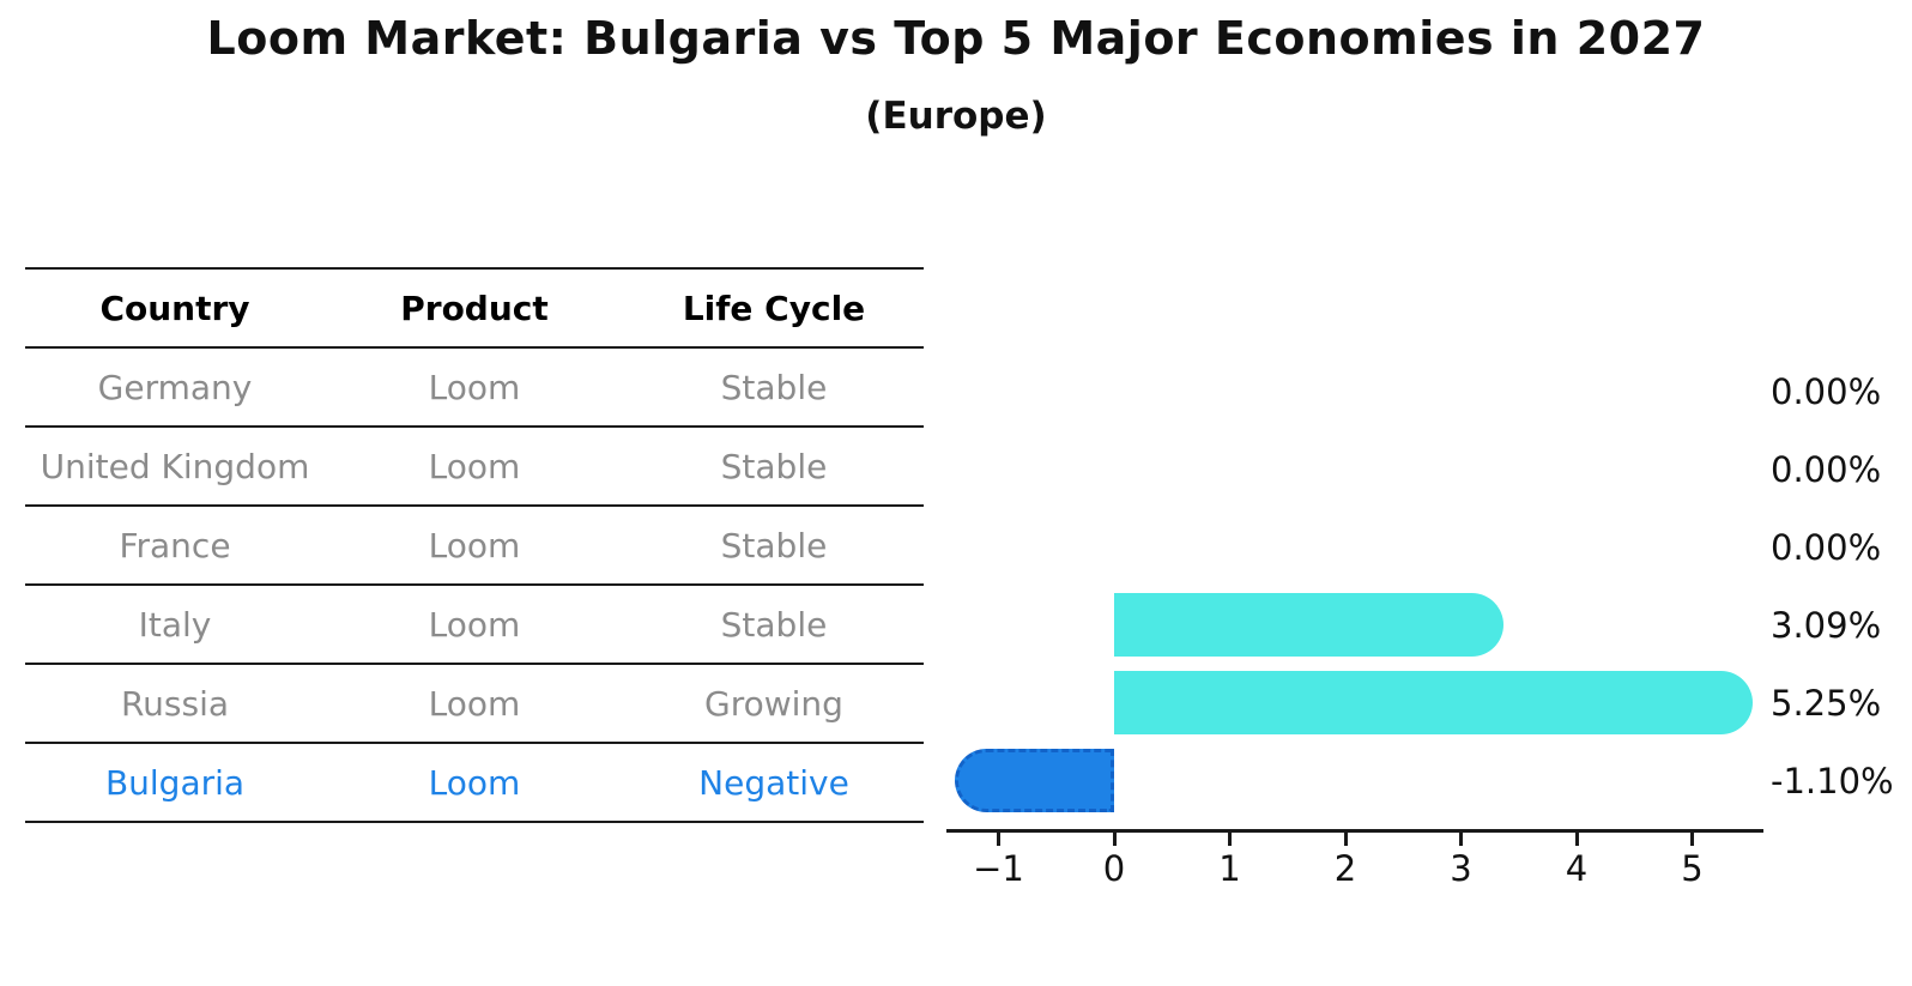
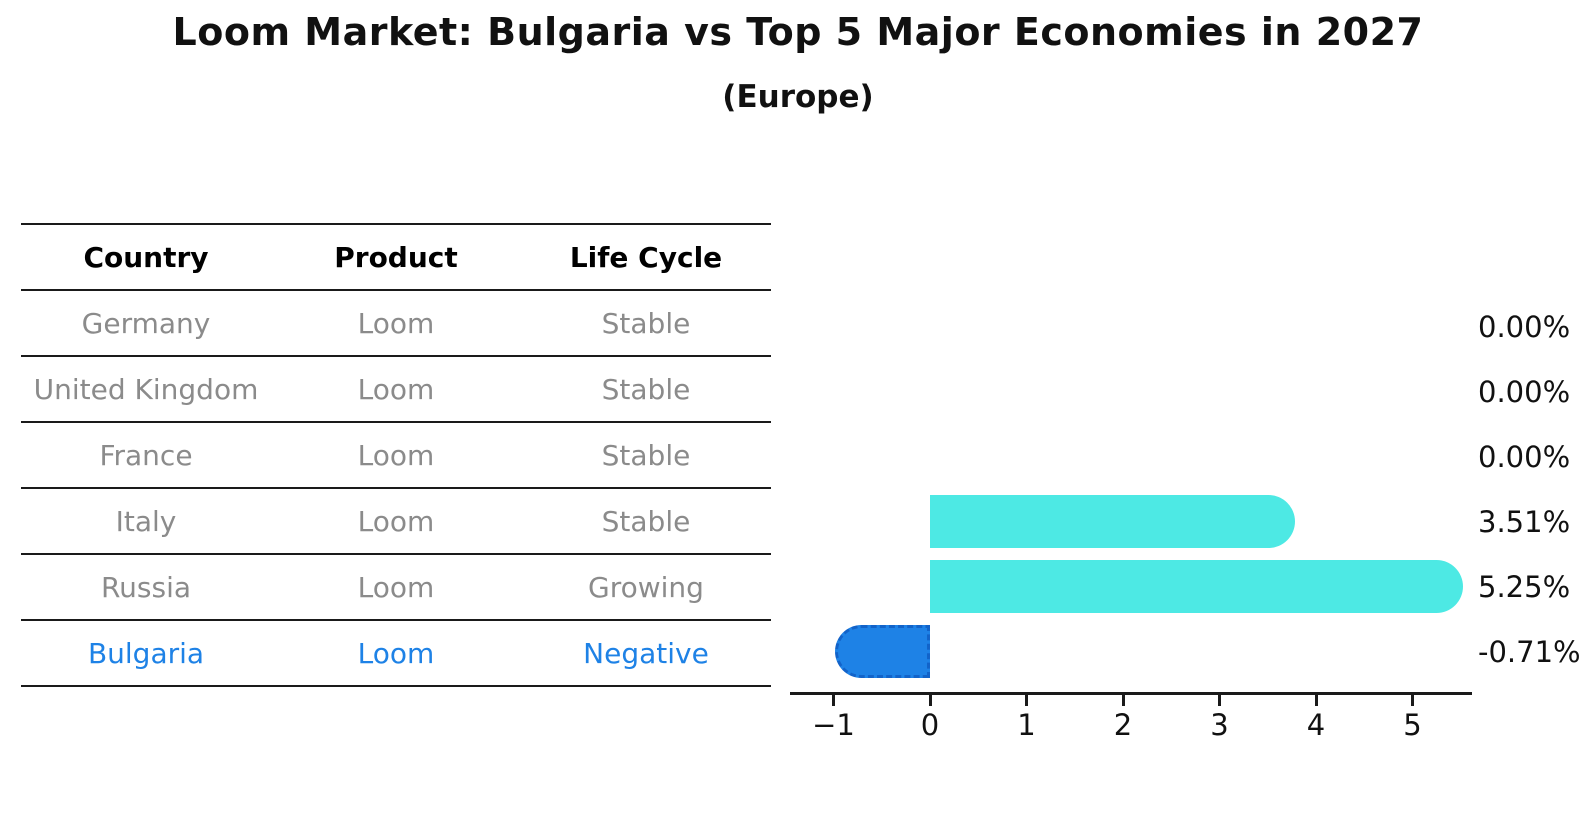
Italy: 3.09% -> 3.51%
Bulgaria: -1.10% -> -0.71%
